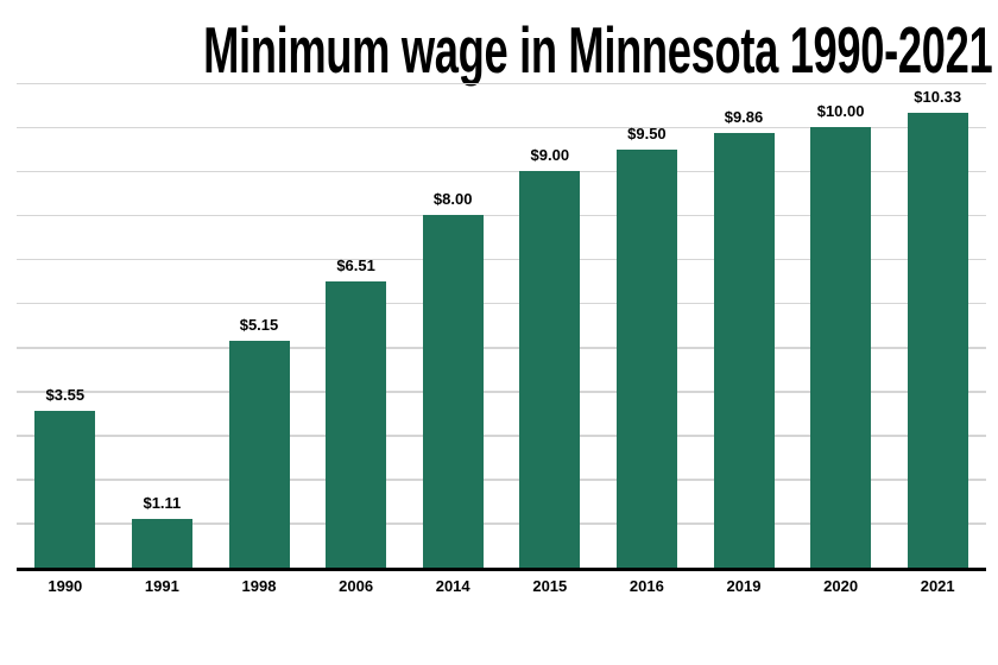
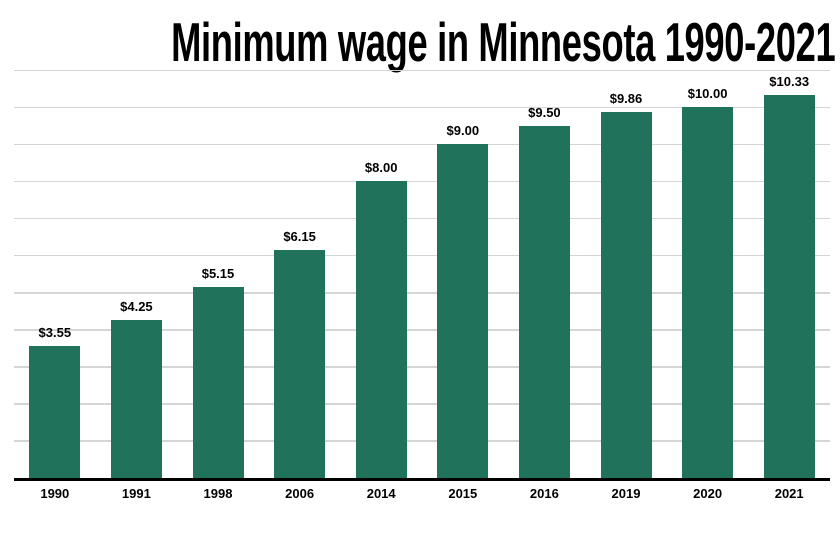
1991: $1.11 -> $4.25
2006: $6.51 -> $6.15
